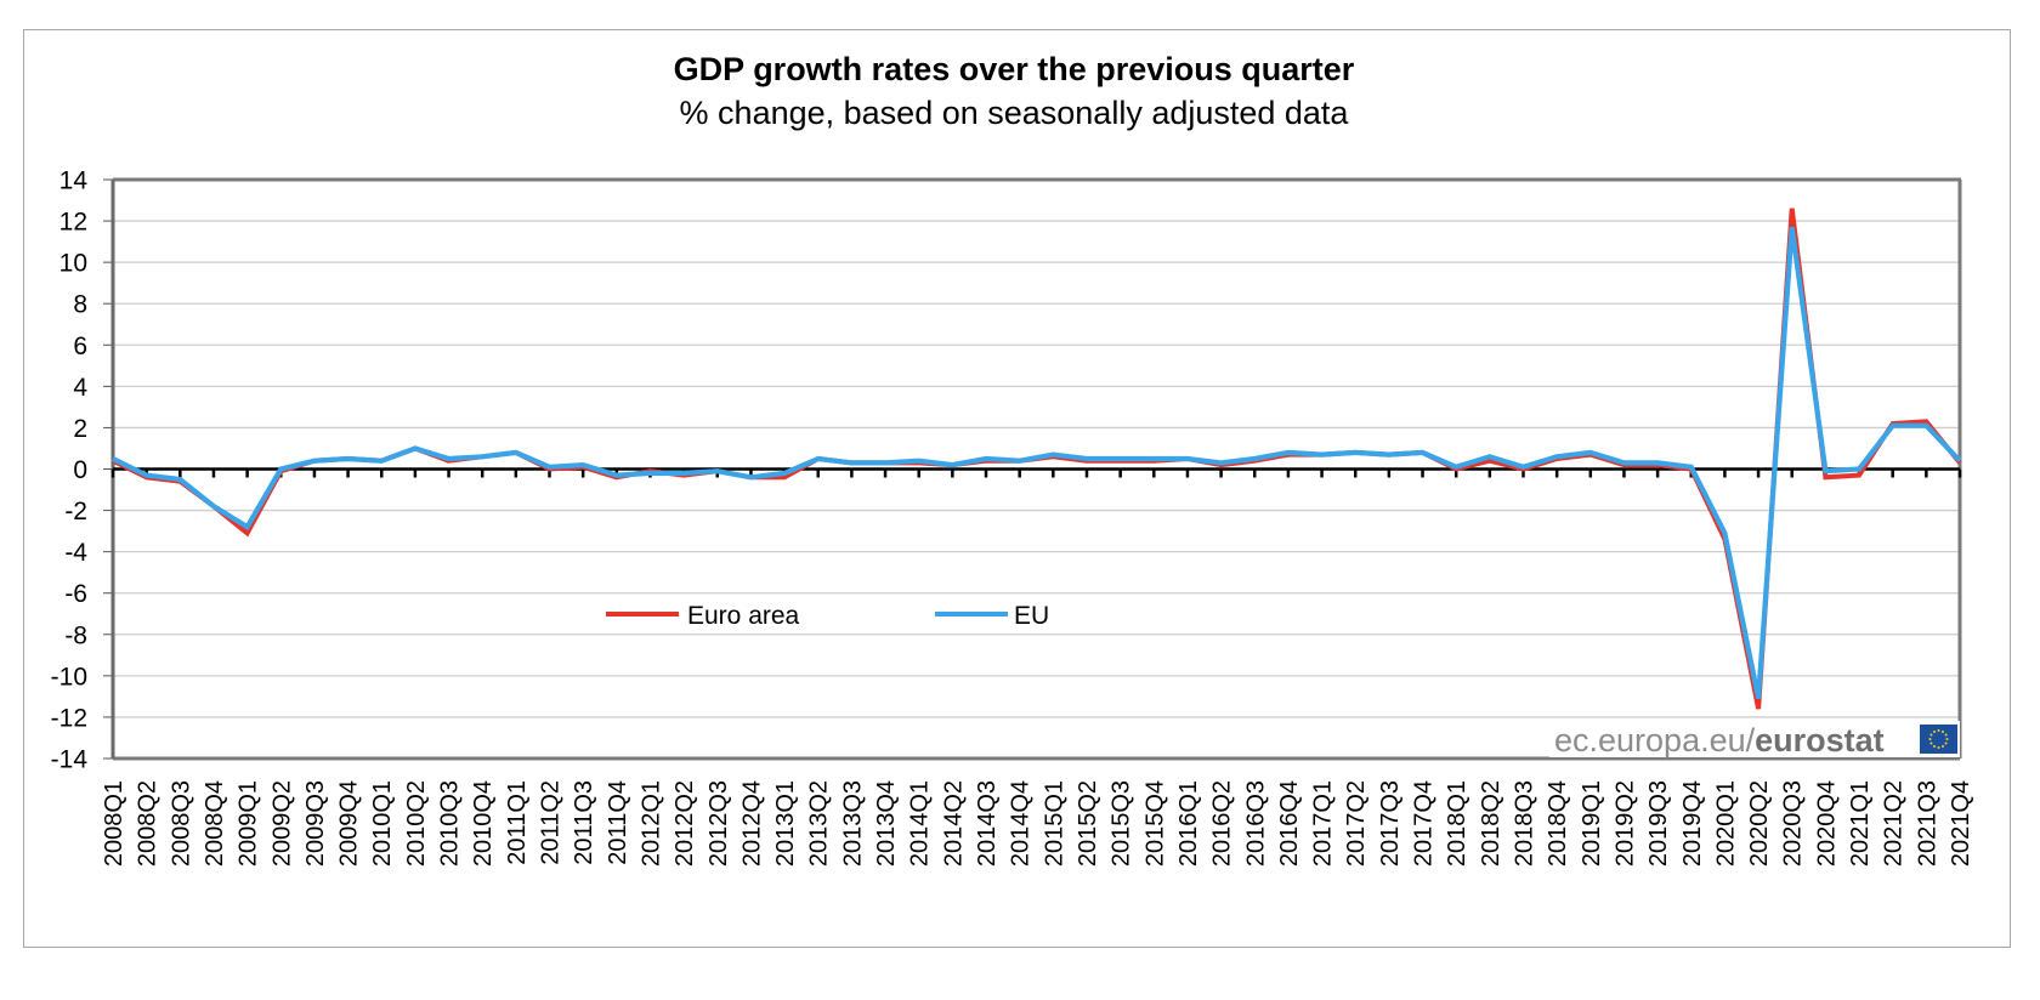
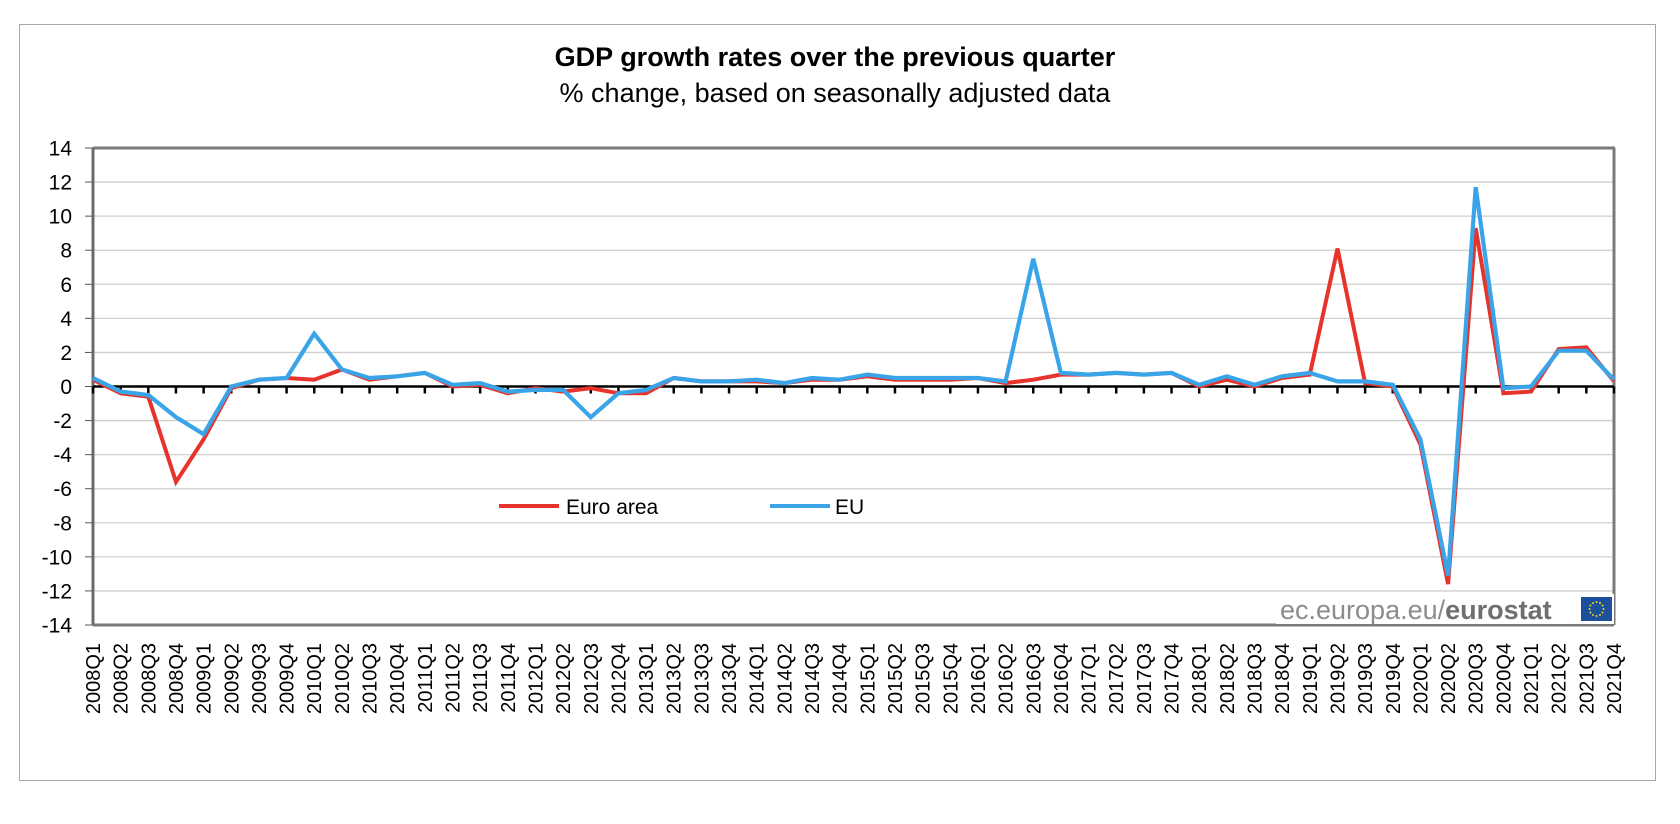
Euro area/2008Q4: -1.8 -> -5.6
EU/2010Q1: 0.4 -> 3.1
EU/2012Q3: -0.1 -> -1.8
EU/2016Q3: 0.5 -> 7.5
Euro area/2019Q2: 0.2 -> 8.1
Euro area/2020Q3: 12.6 -> 9.3
